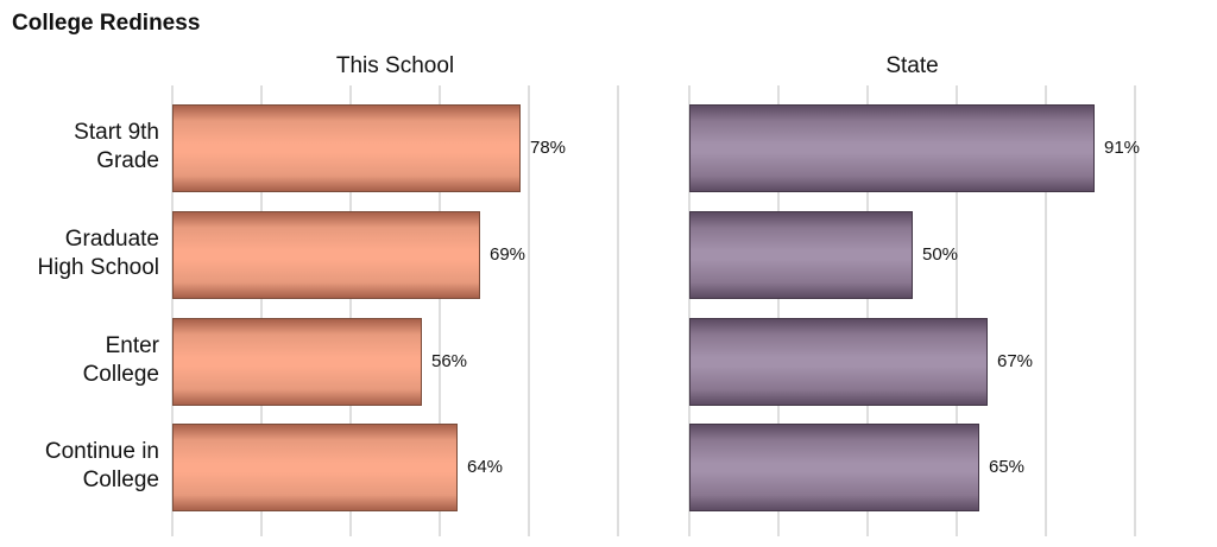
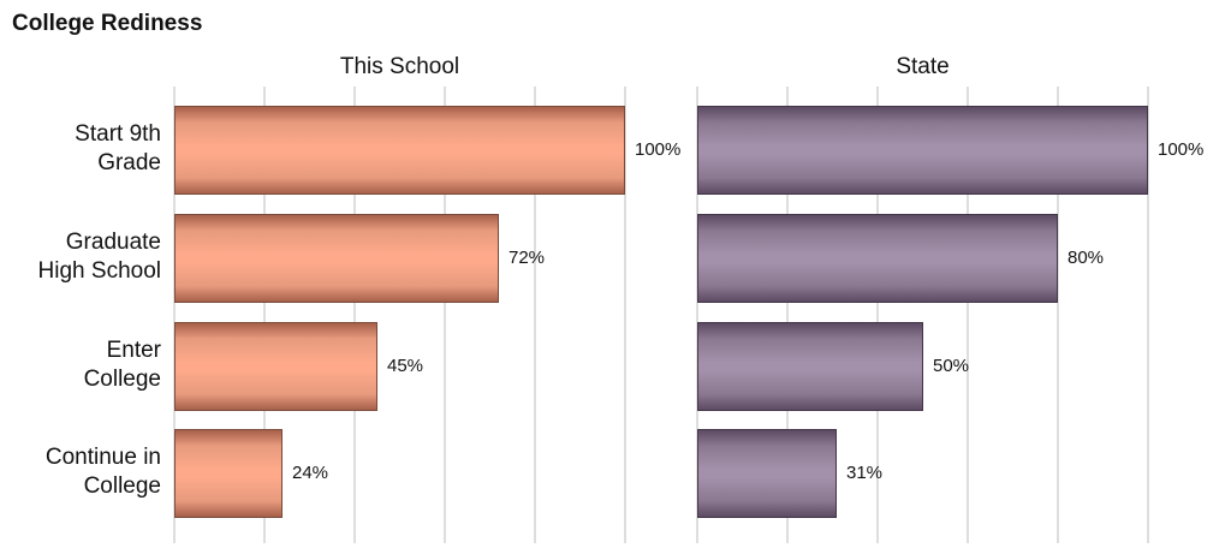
This School/Start 9th Grade: 78% -> 100%
State/Start 9th Grade: 91% -> 100%
This School/Graduate High School: 69% -> 72%
State/Graduate High School: 50% -> 80%
This School/Enter College: 56% -> 45%
State/Enter College: 67% -> 50%
This School/Continue in College: 64% -> 24%
State/Continue in College: 65% -> 31%
